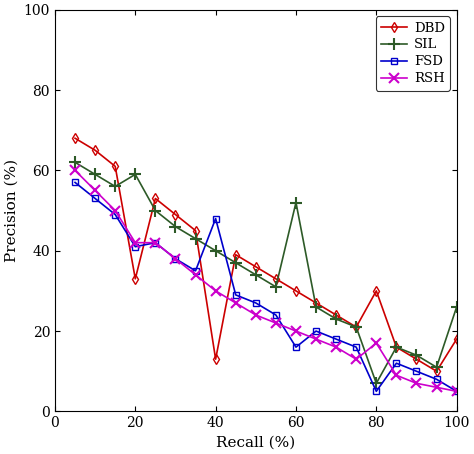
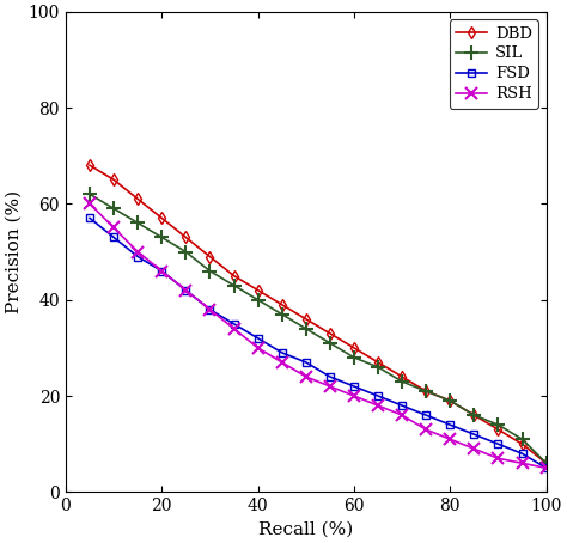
DBD/20: 33 -> 57
SIL/20: 59 -> 53
FSD/20: 41 -> 46
RSH/20: 42 -> 46
DBD/40: 13 -> 42
FSD/40: 48 -> 32
SIL/60: 52 -> 28
FSD/60: 16 -> 22
DBD/80: 30 -> 19
SIL/80: 7 -> 19
FSD/80: 5 -> 14
RSH/80: 17 -> 11
DBD/100: 18 -> 6
SIL/100: 26 -> 6
